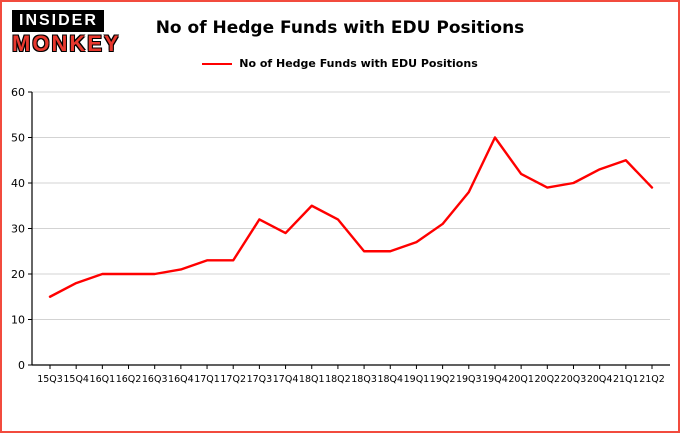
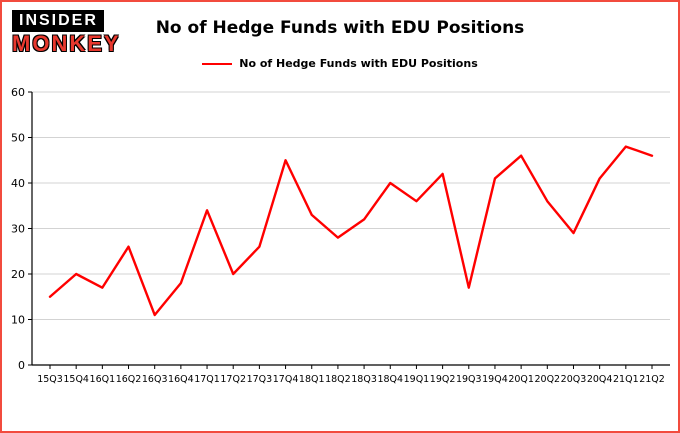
15Q4: 18 -> 20
16Q1: 20 -> 17
16Q2: 20 -> 26
16Q3: 20 -> 11
16Q4: 21 -> 18
17Q1: 23 -> 34
17Q2: 23 -> 20
17Q3: 32 -> 26
17Q4: 29 -> 45
18Q1: 35 -> 33
18Q2: 32 -> 28
18Q3: 25 -> 32
18Q4: 25 -> 40
19Q1: 27 -> 36
19Q2: 31 -> 42
19Q3: 38 -> 17
19Q4: 50 -> 41
20Q1: 42 -> 46
20Q2: 39 -> 36
20Q3: 40 -> 29
20Q4: 43 -> 41
21Q1: 45 -> 48
21Q2: 39 -> 46
